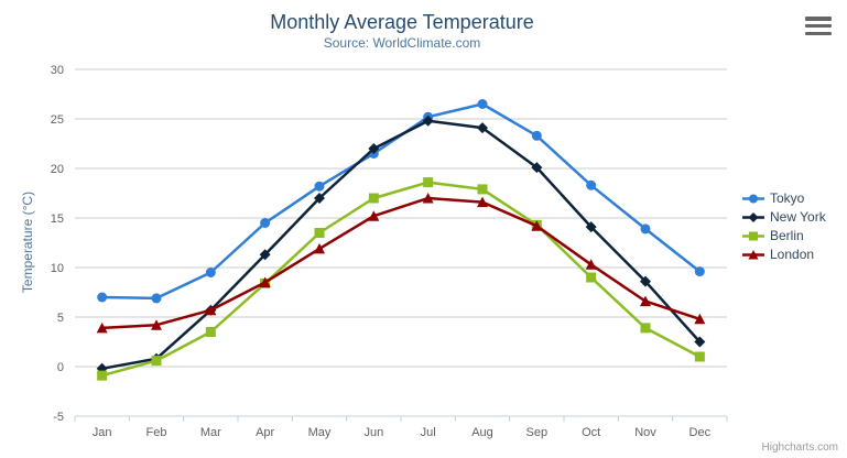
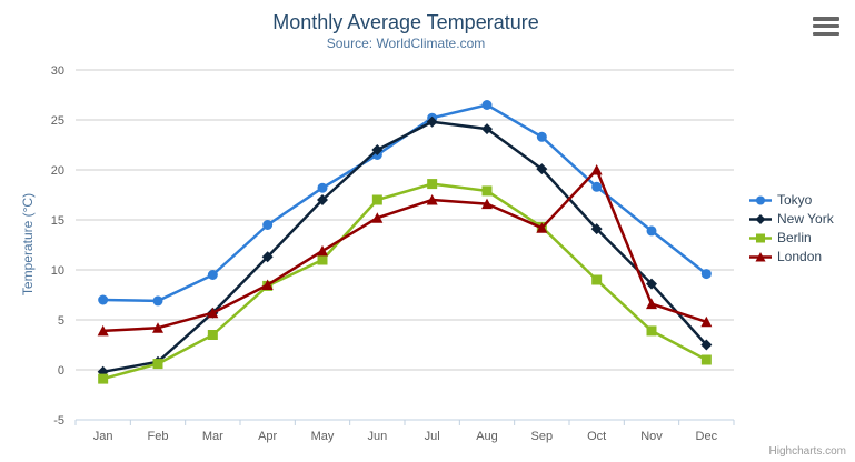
Berlin/May: 14 -> 11
London/Oct: 10 -> 20
